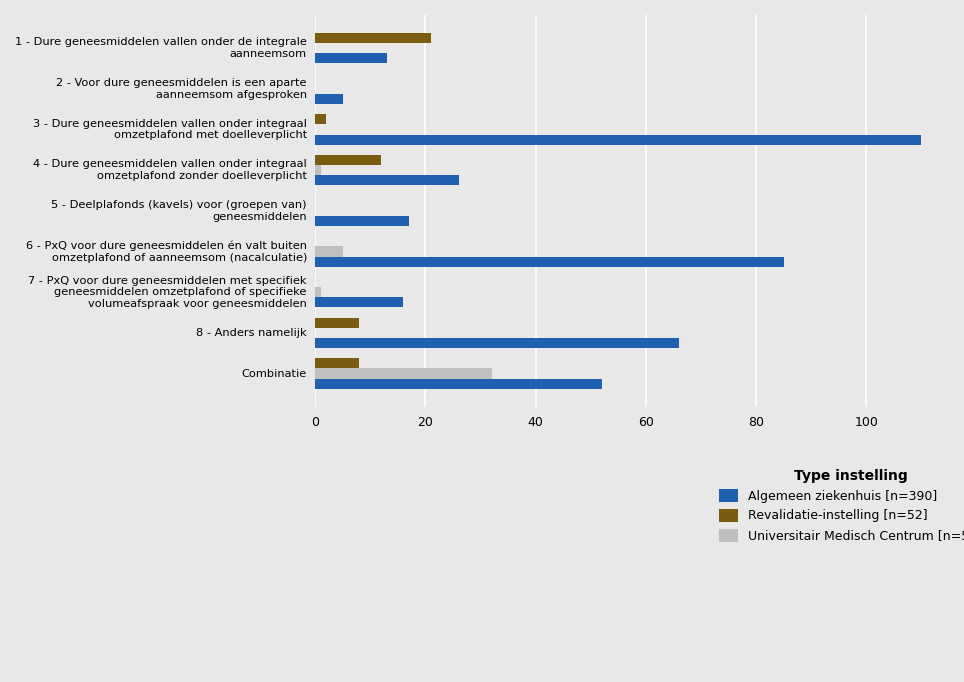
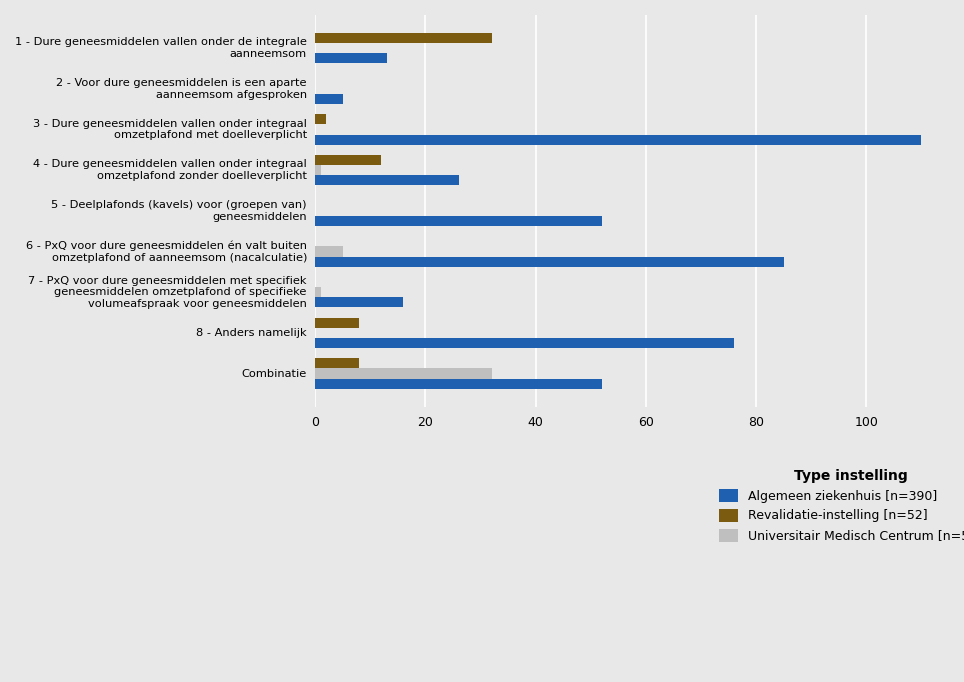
Revalidatie-instelling [n=52]/1 - Dure geneesmiddelen vallen onder de integrale aanneemsom: 21 -> 32
Algemeen ziekenhuis [n=390]/5 - Deelplafonds (kavels) voor (groepen van) geneesmiddelen: 17 -> 52
Algemeen ziekenhuis [n=390]/8 - Anders namelijk: 66 -> 76
